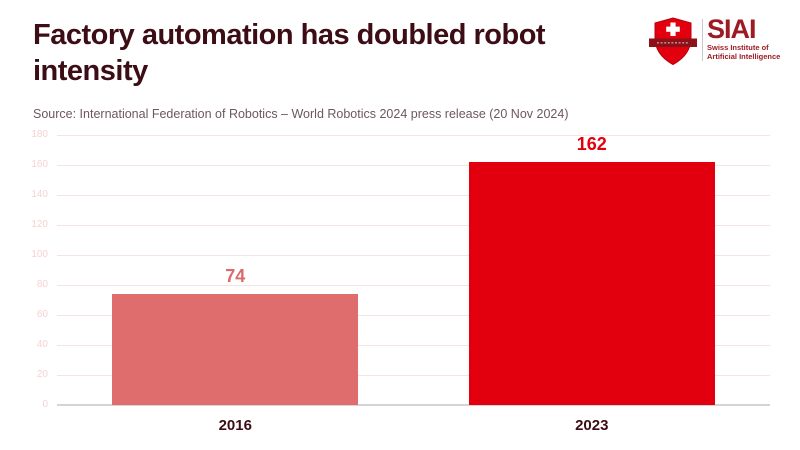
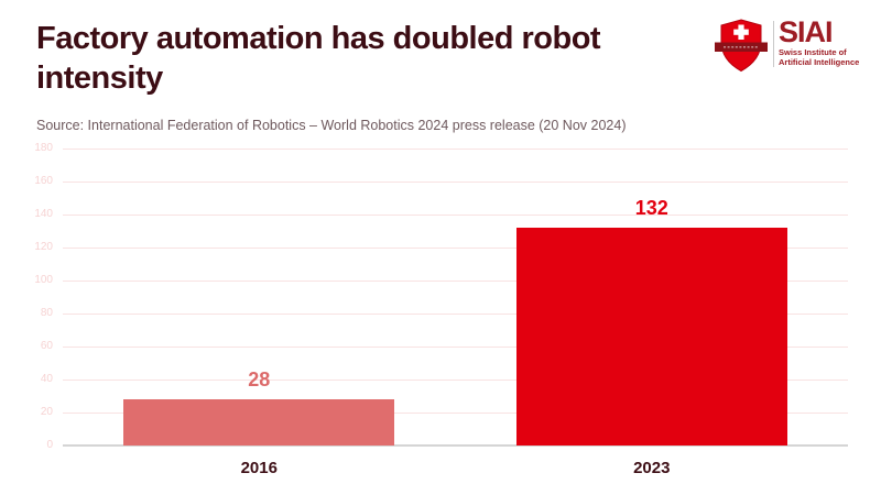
2016: 74 -> 28
2023: 162 -> 132
